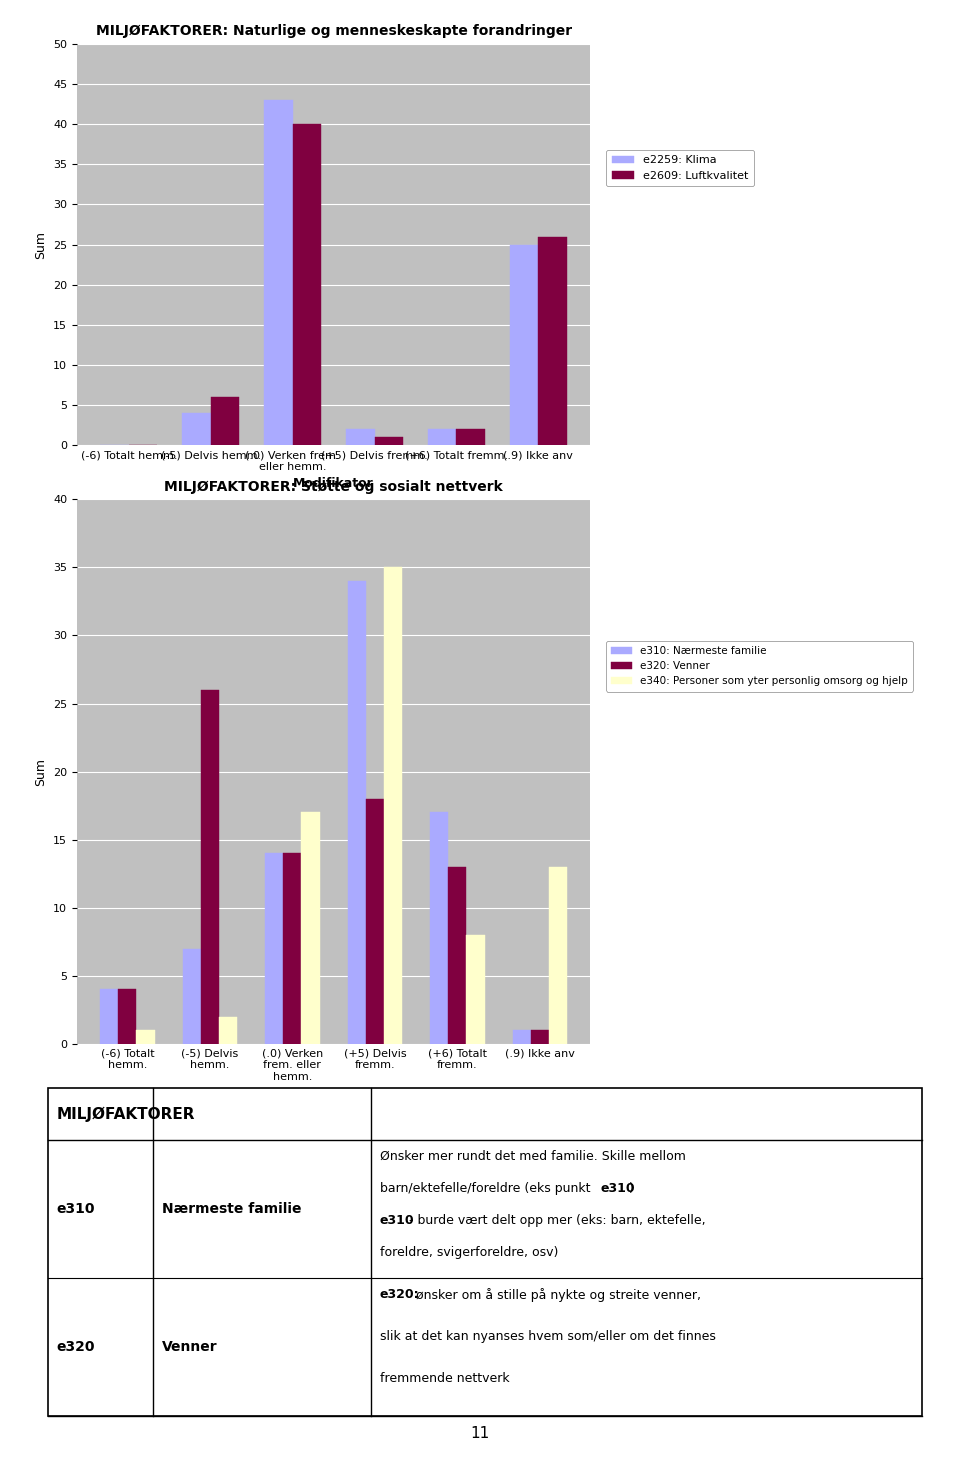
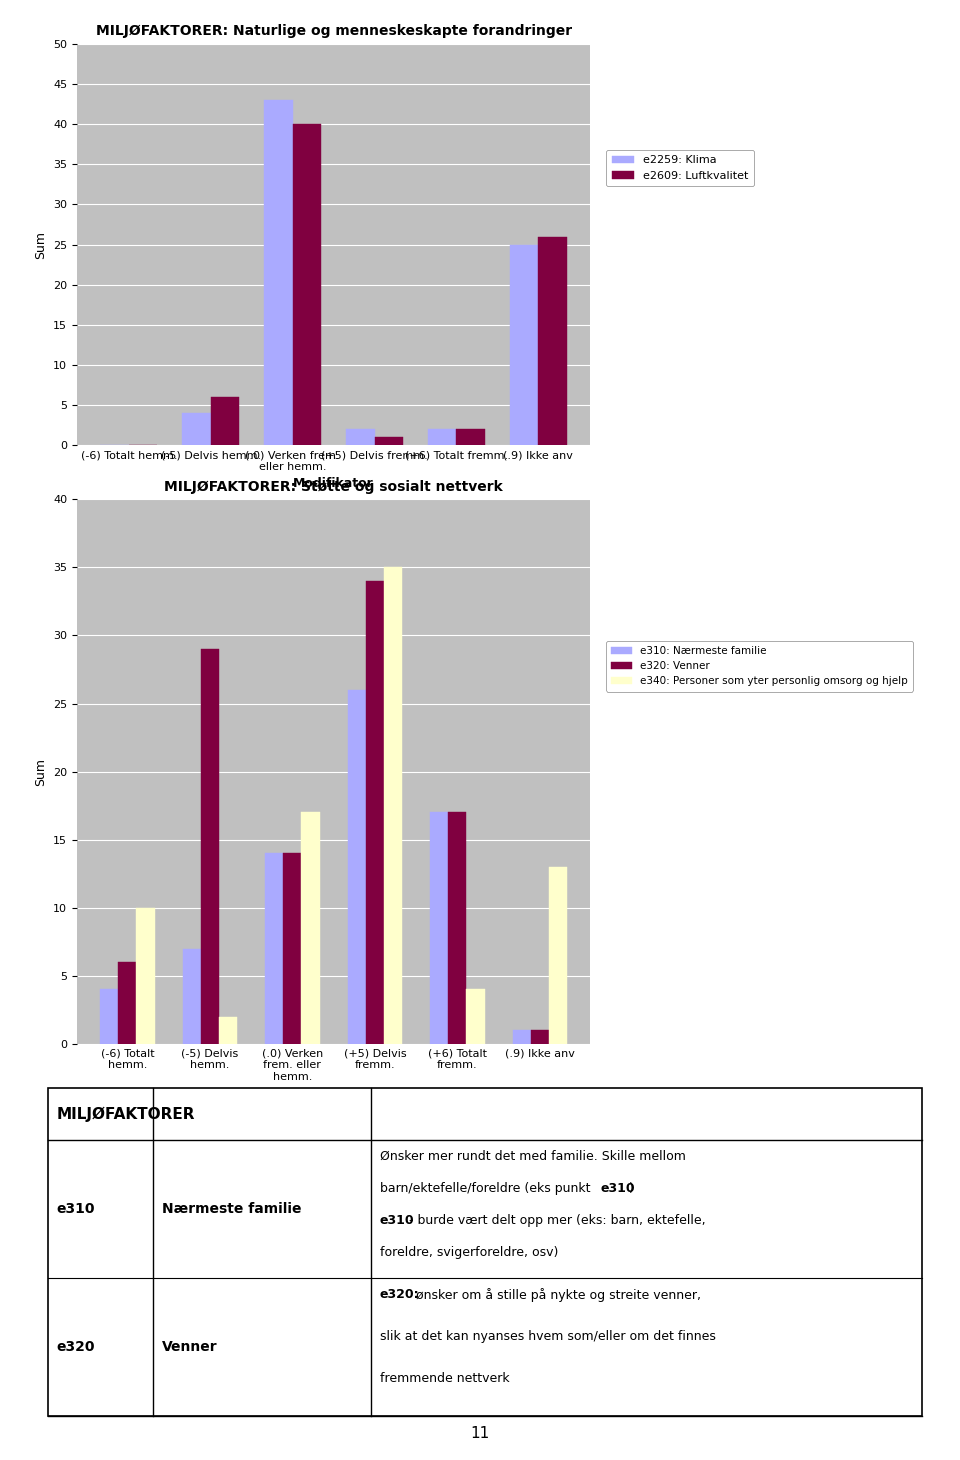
e320: Venner/(-6) Totalt hemm.: 4 -> 6
e340: Personer som yter personlig omsorg og hjelp/(-6) Totalt hemm.: 1 -> 10
e320: Venner/(-5) Delvis hemm.: 26 -> 29
e310: Nærmeste familie/(+5) Delvis fremm.: 34 -> 26
e320: Venner/(+5) Delvis fremm.: 18 -> 34
e320: Venner/(+6) Totalt fremm.: 13 -> 17
e340: Personer som yter personlig omsorg og hjelp/(+6) Totalt fremm.: 8 -> 4
